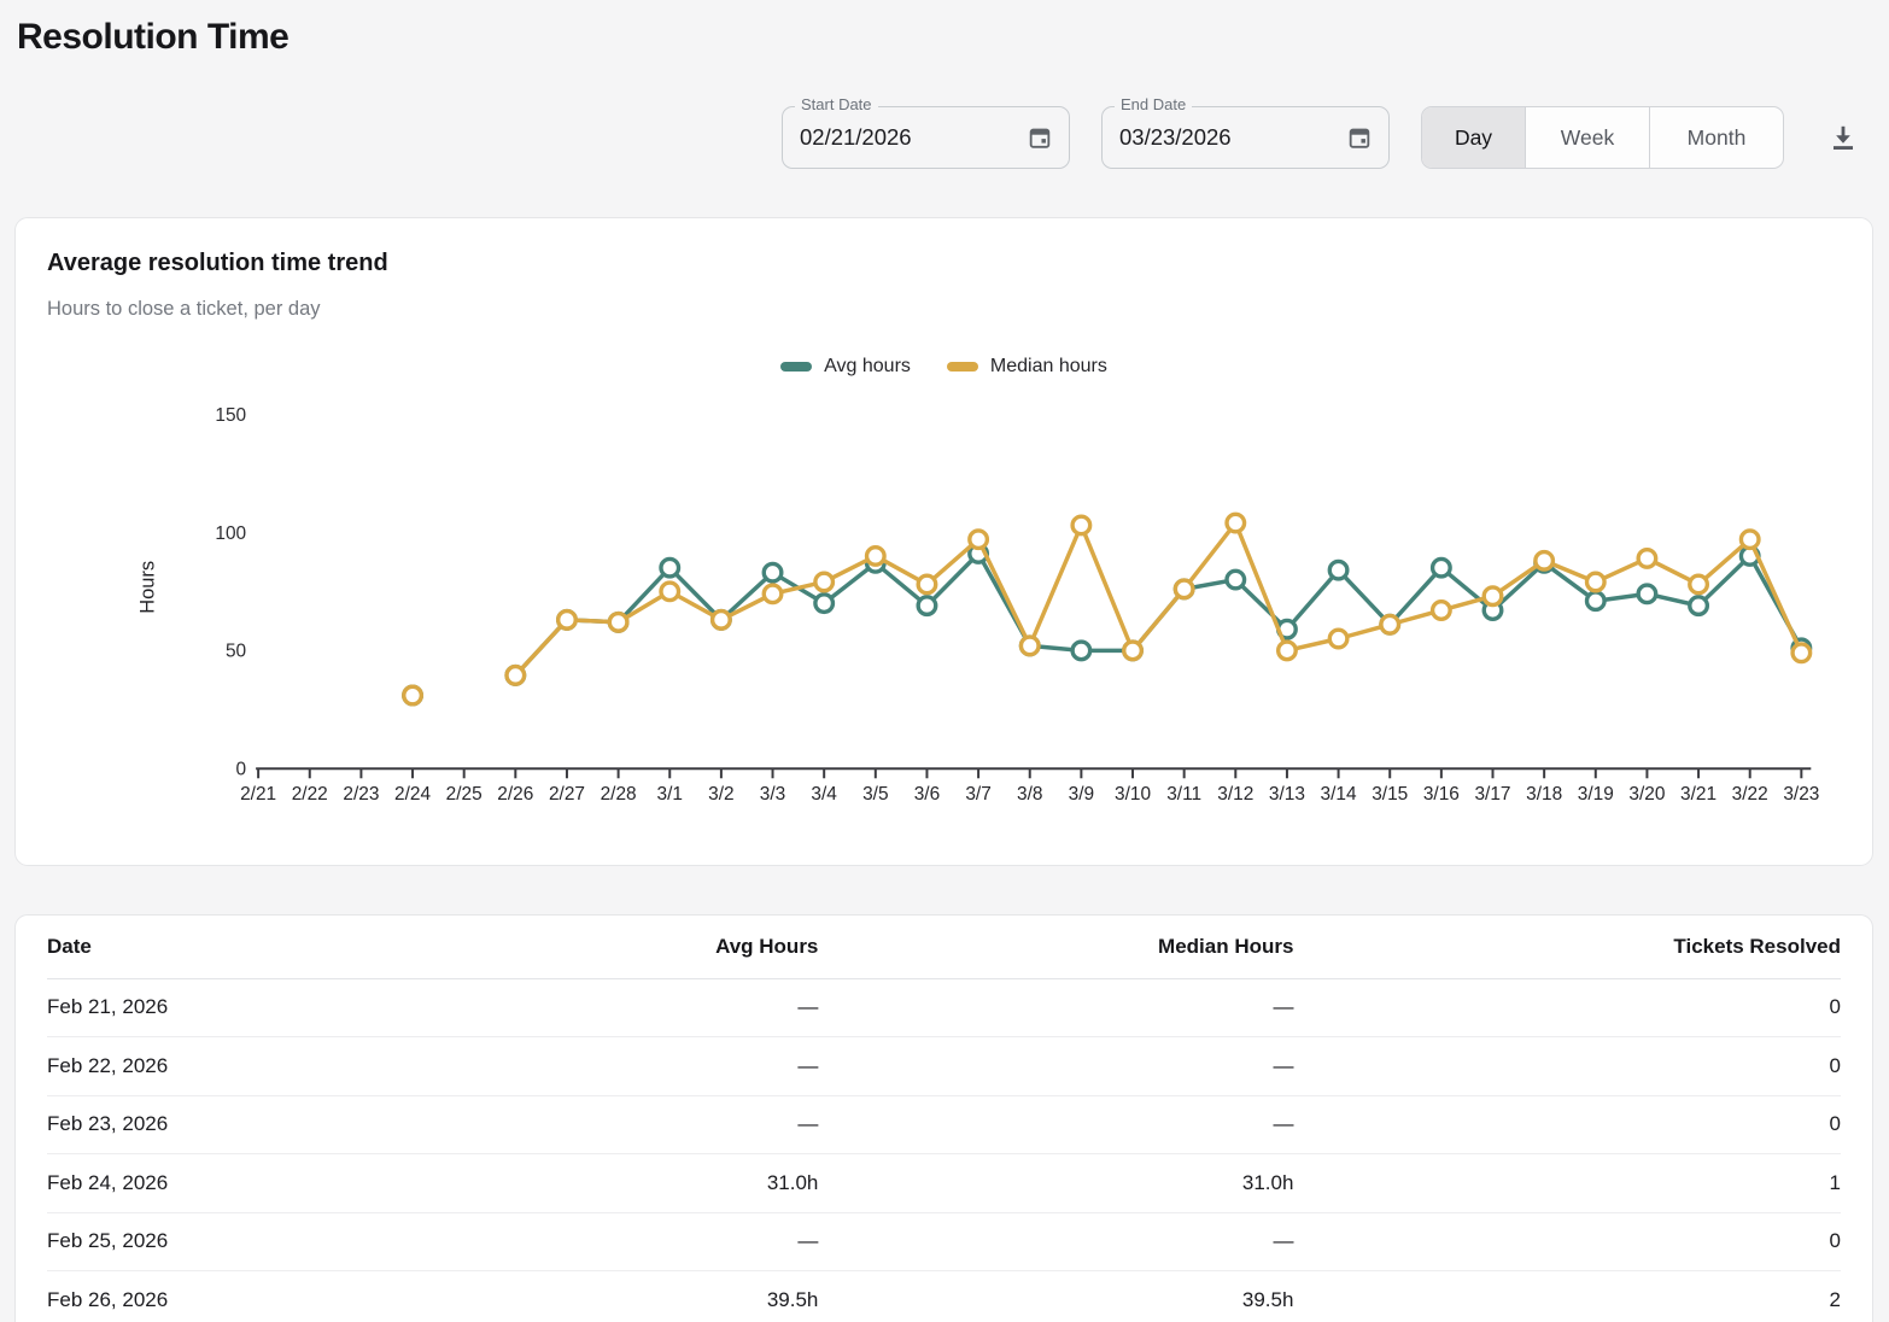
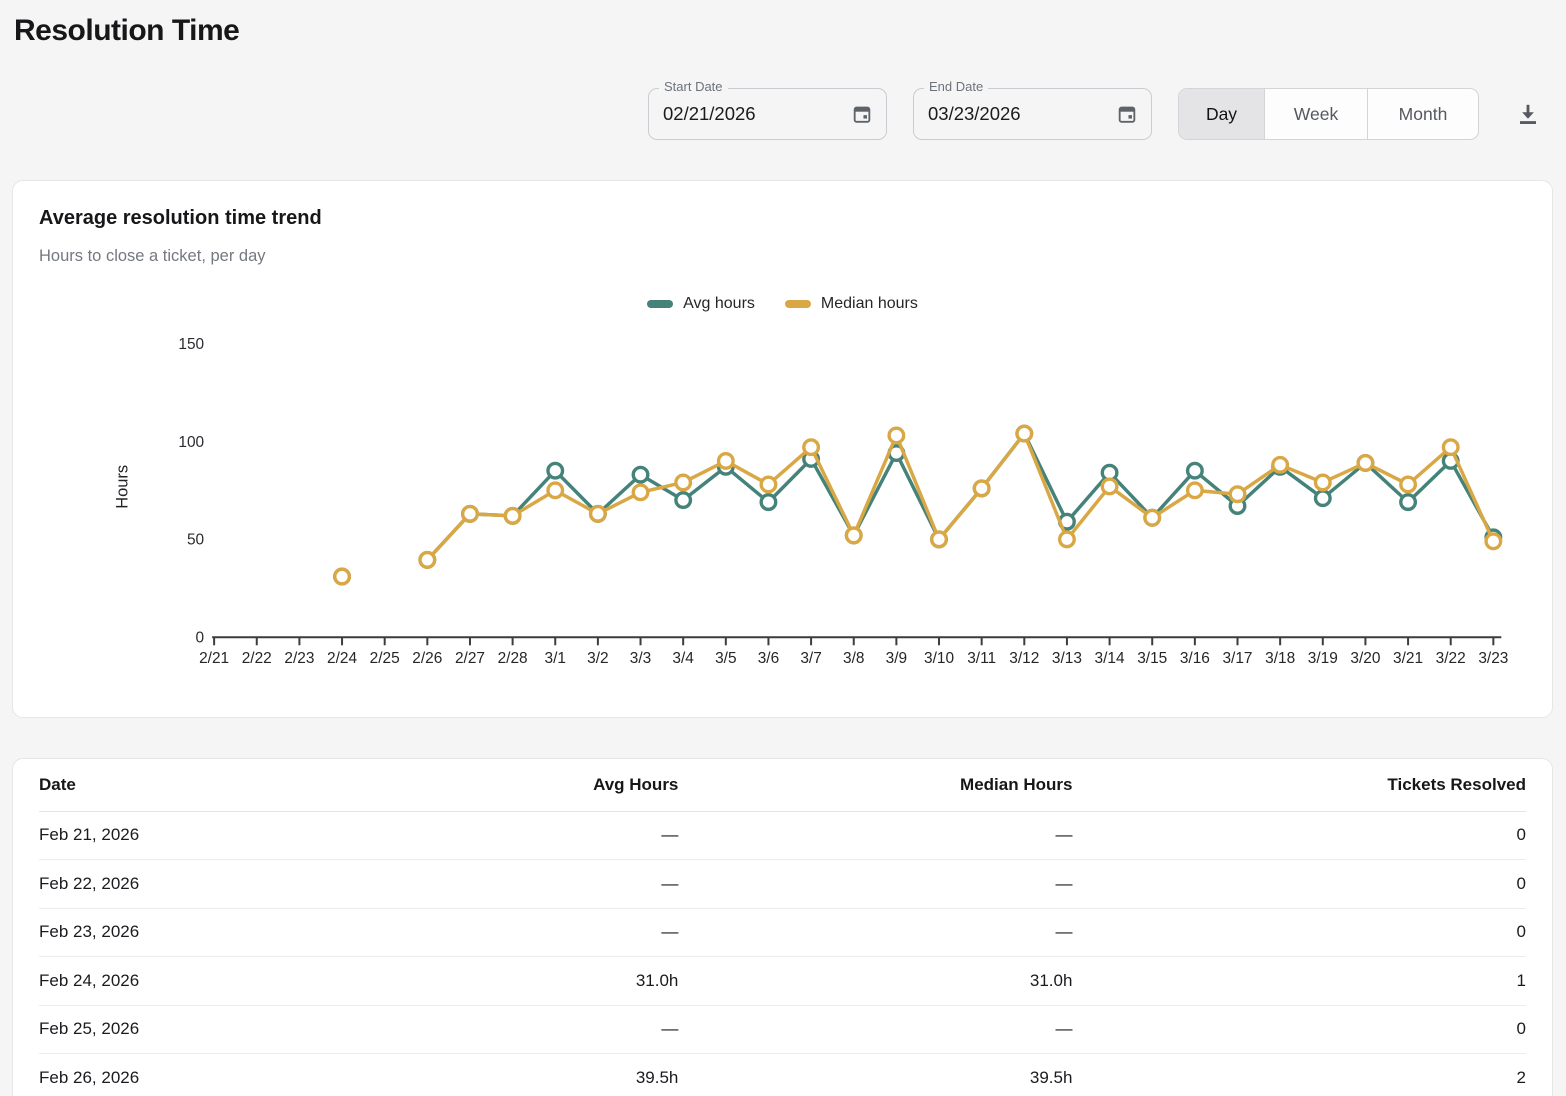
Avg hours/3/9: 50 -> 94
Avg hours/3/12: 80 -> 104
Median hours/3/14: 55 -> 77
Median hours/3/16: 67 -> 75
Avg hours/3/20: 74 -> 89
